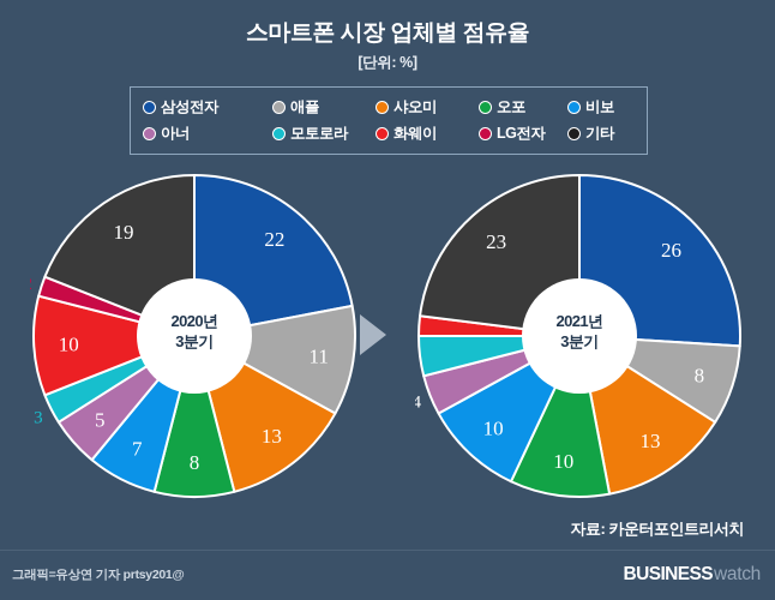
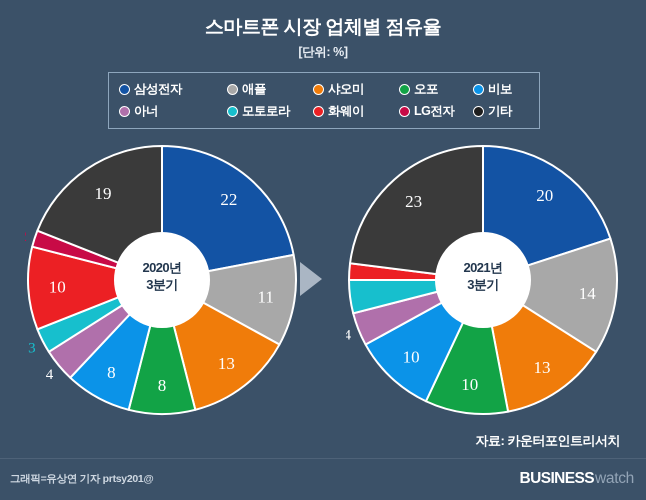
2020년 3분기/비보: 7 -> 8
2020년 3분기/아너: 5 -> 4
2021년 3분기/삼성전자: 26 -> 20
2021년 3분기/애플: 8 -> 14
